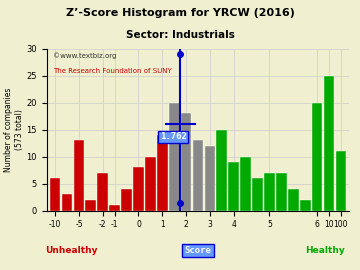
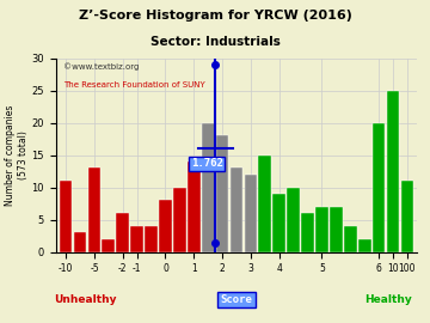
-10: 6 -> 11
-2: 7 -> 6
-1: 1 -> 4
